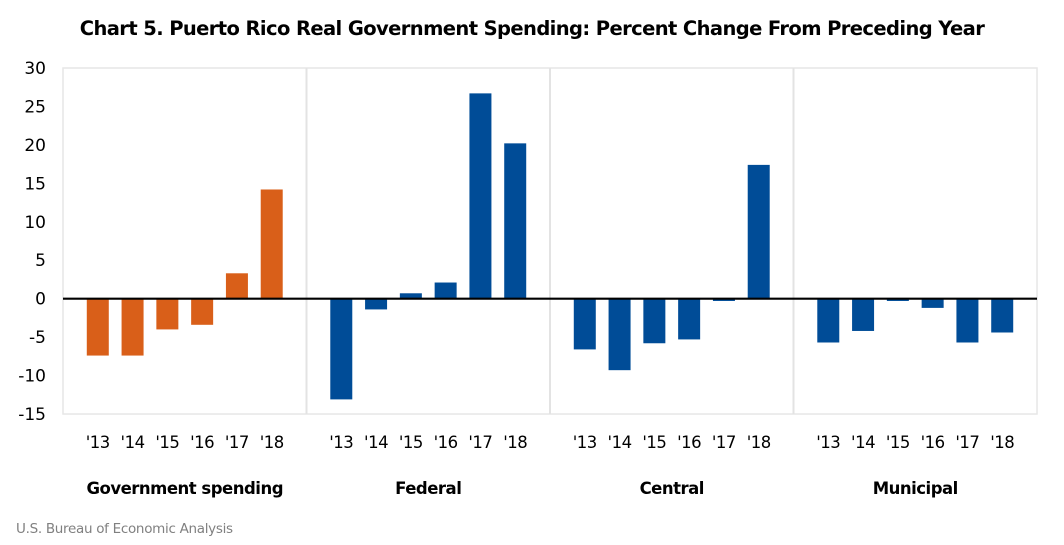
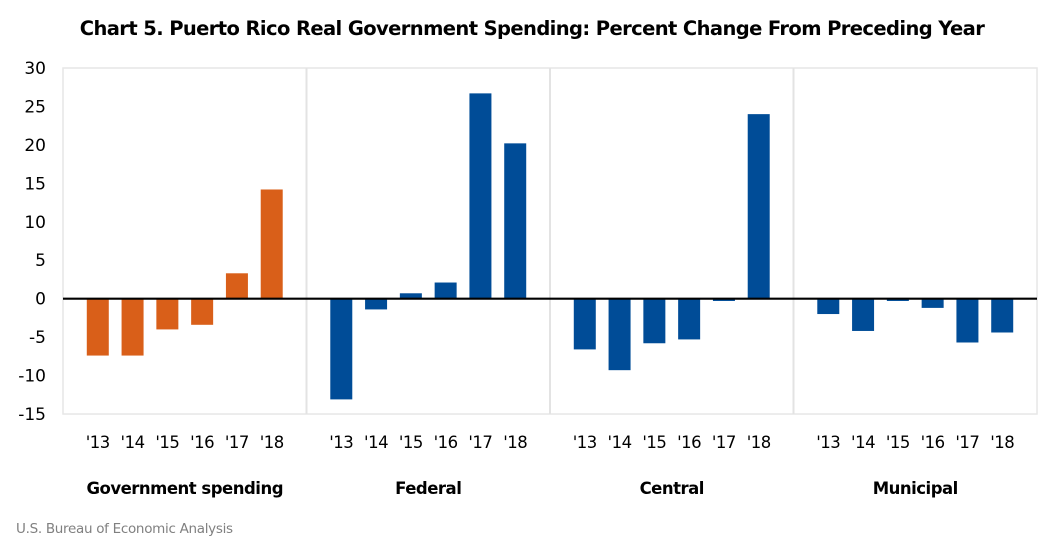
Municipal/'13: -6 -> -2
Central/'18: 17 -> 24
